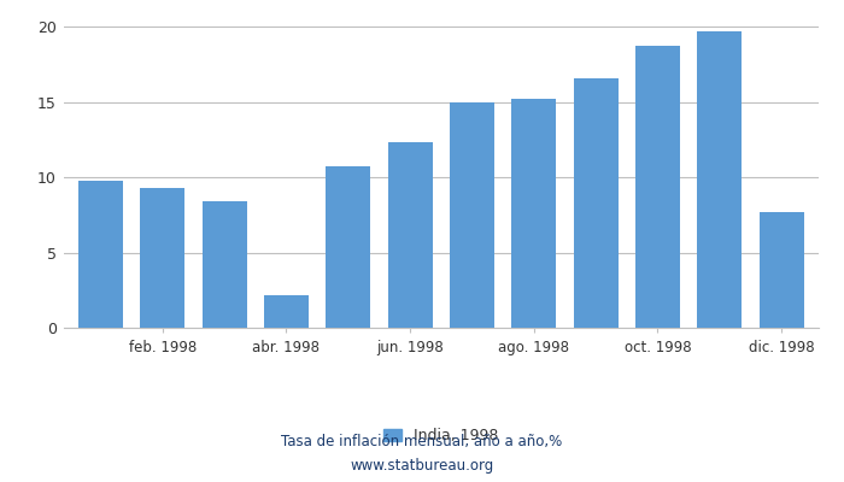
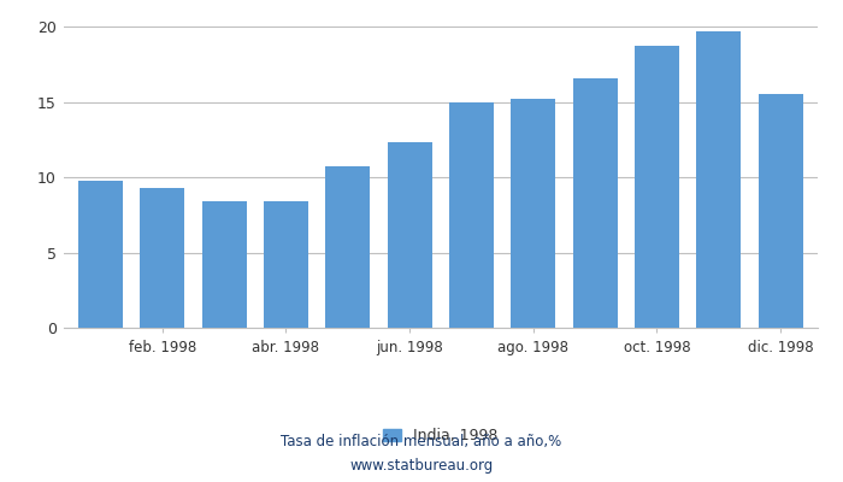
abr. 1998: 2.2 -> 8.4
dic. 1998: 7.7 -> 15.5
